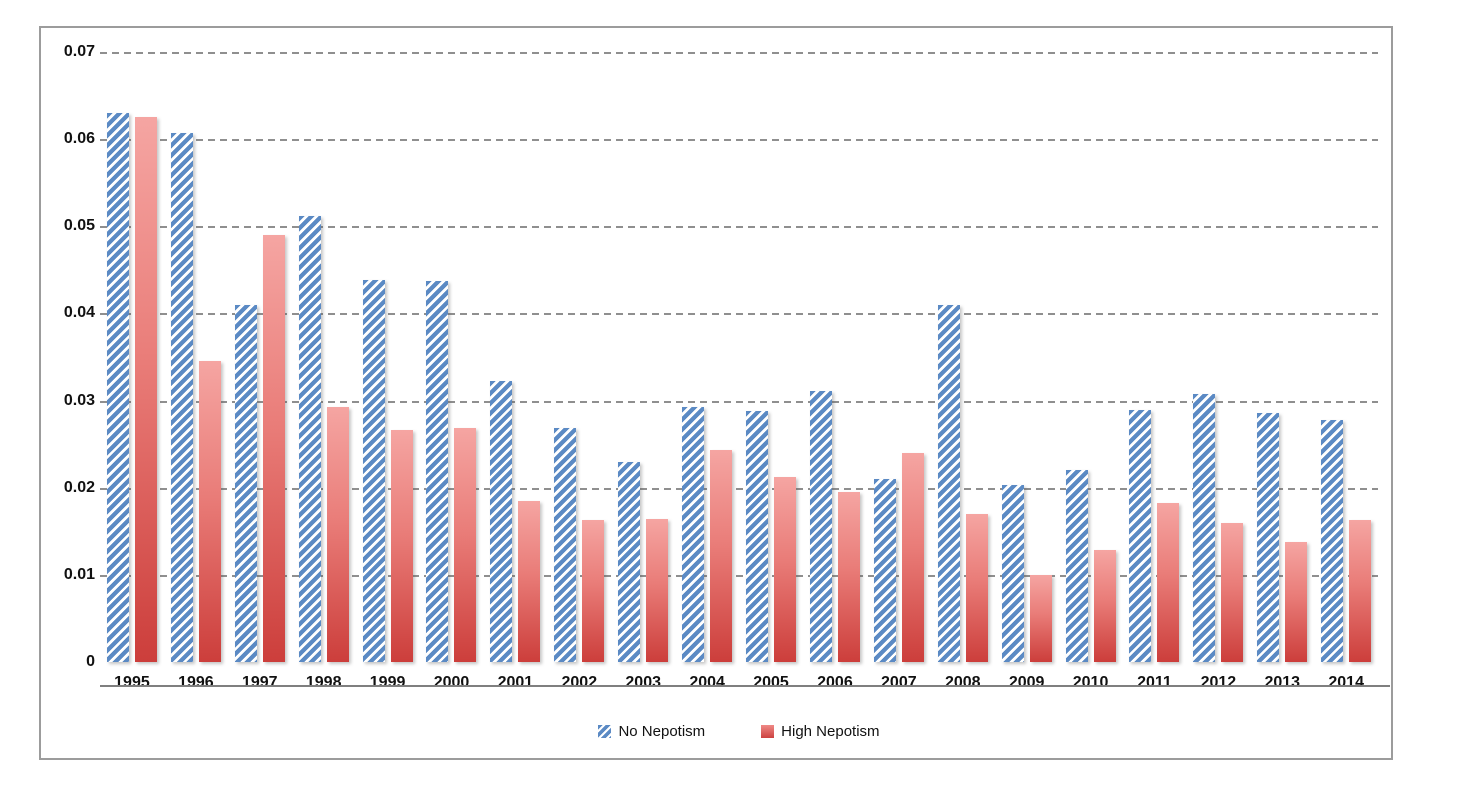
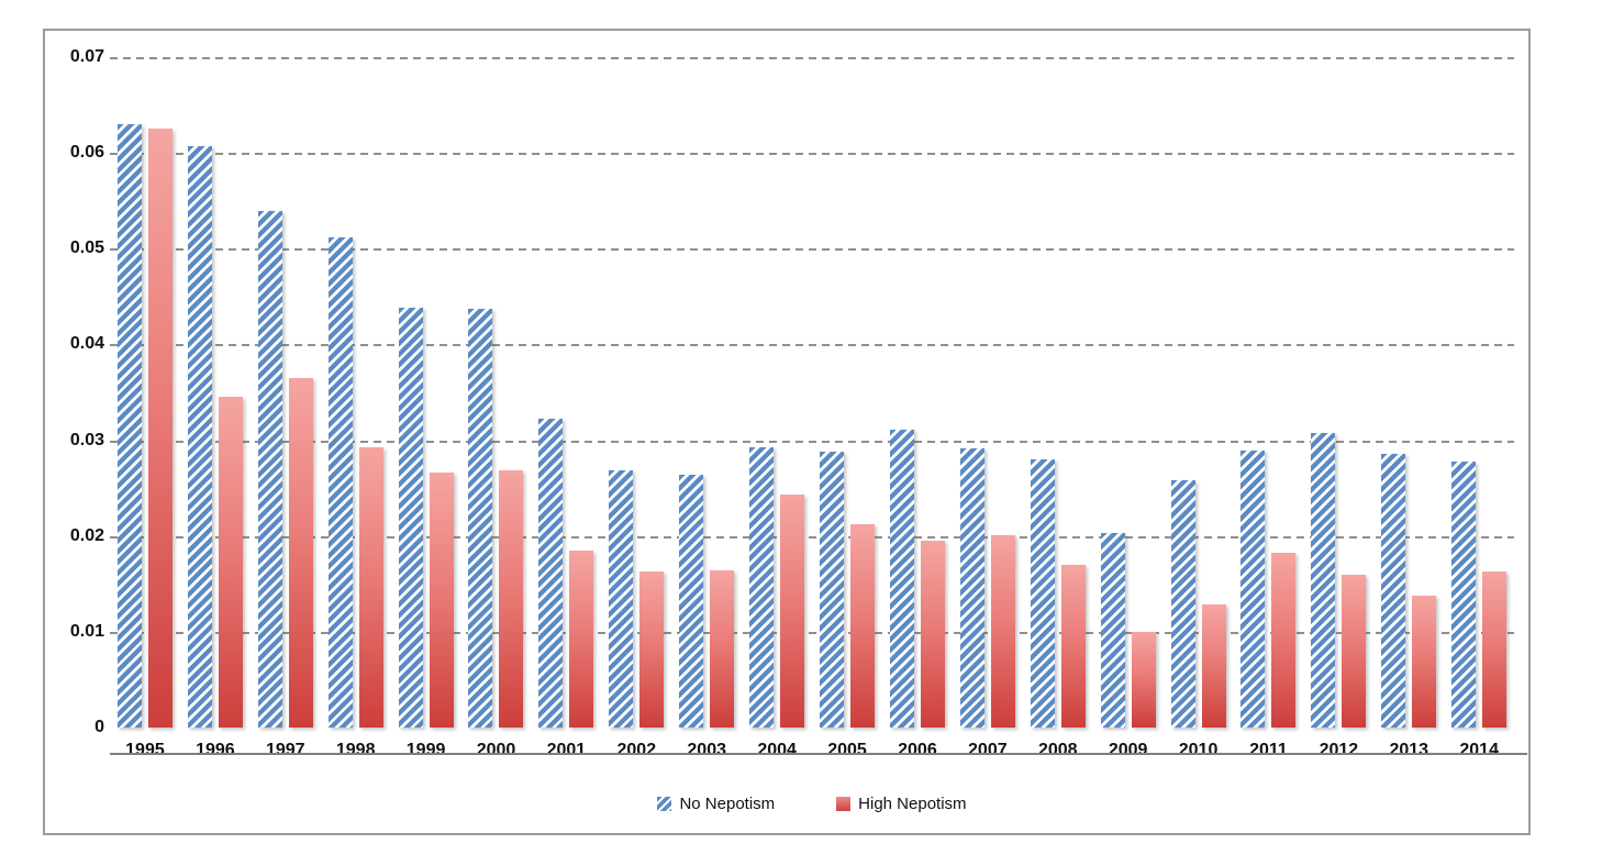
No Nepotism/1997: 0.041 -> 0.054
High Nepotism/1997: 0.049 -> 0.036
No Nepotism/2003: 0.023 -> 0.026
No Nepotism/2007: 0.021 -> 0.029
High Nepotism/2007: 0.024 -> 0.020
No Nepotism/2008: 0.041 -> 0.028
No Nepotism/2010: 0.022 -> 0.026
